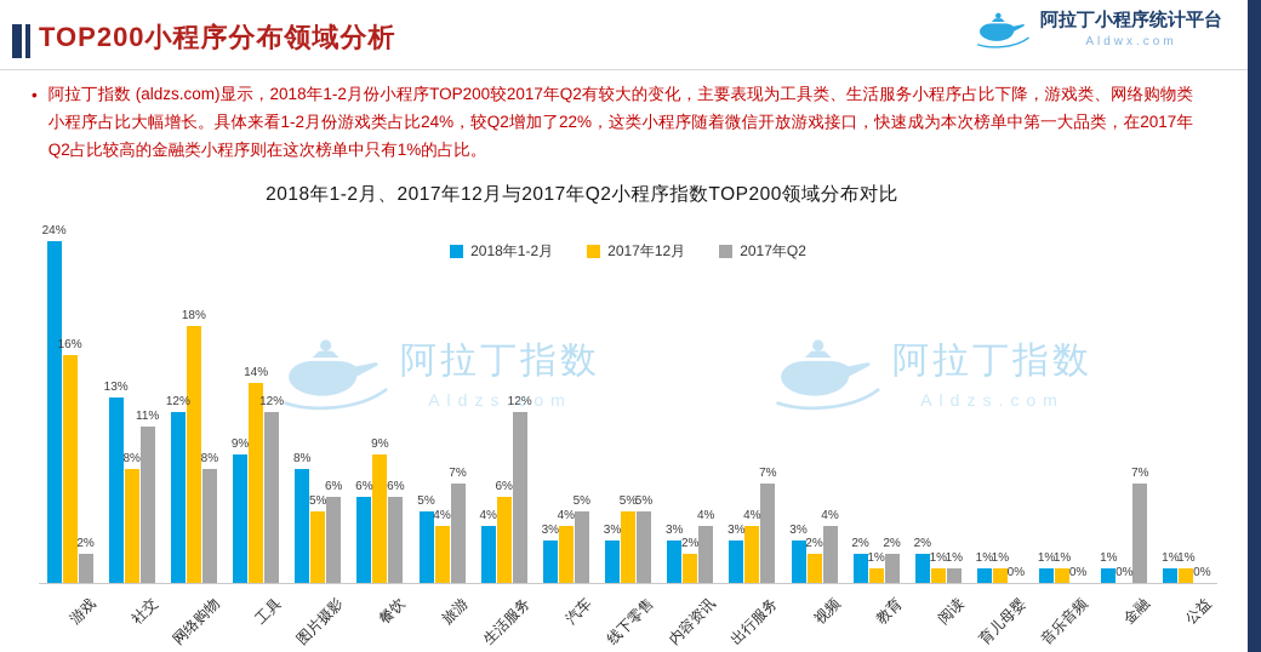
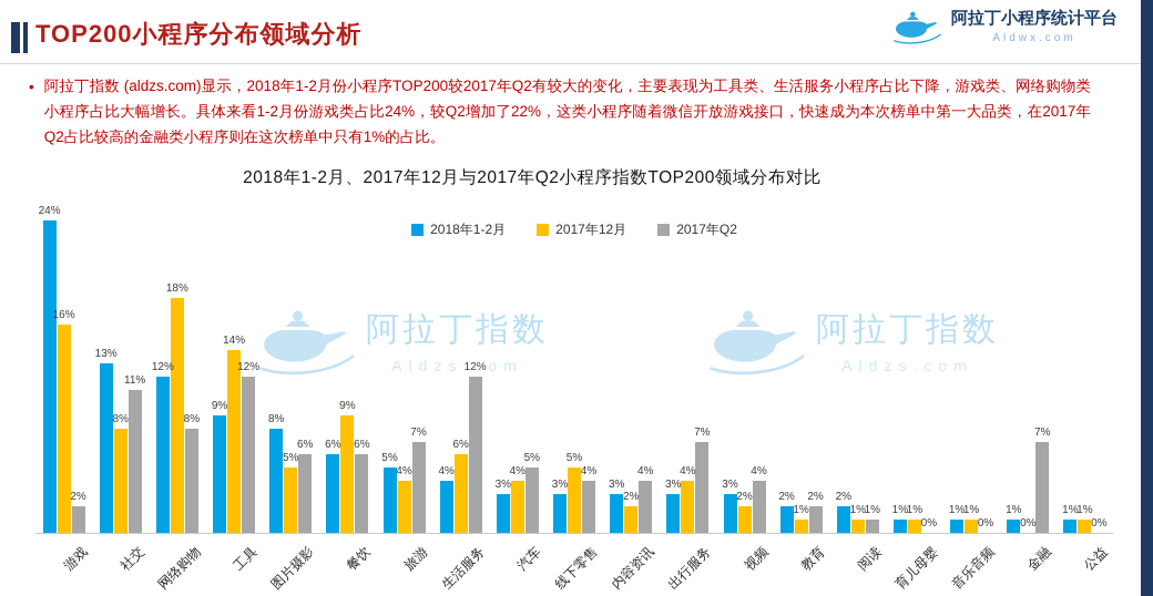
2017年Q2/线下零售: 5% -> 4%
